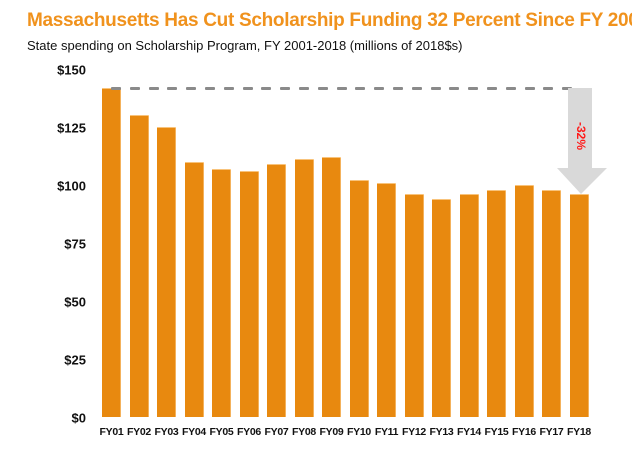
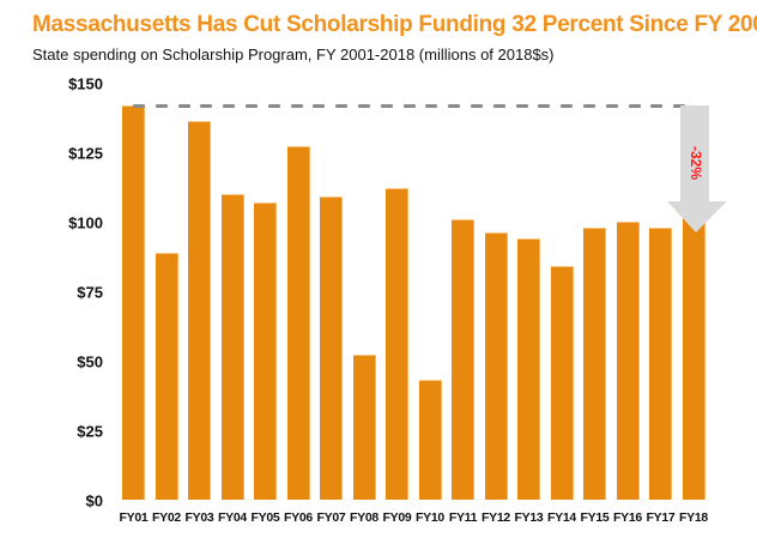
FY02: $130 -> $89
FY03: $125 -> $136
FY06: $106 -> $127
FY08: $111 -> $52
FY10: $102 -> $43
FY14: $96 -> $84
FY18: $96 -> $114
